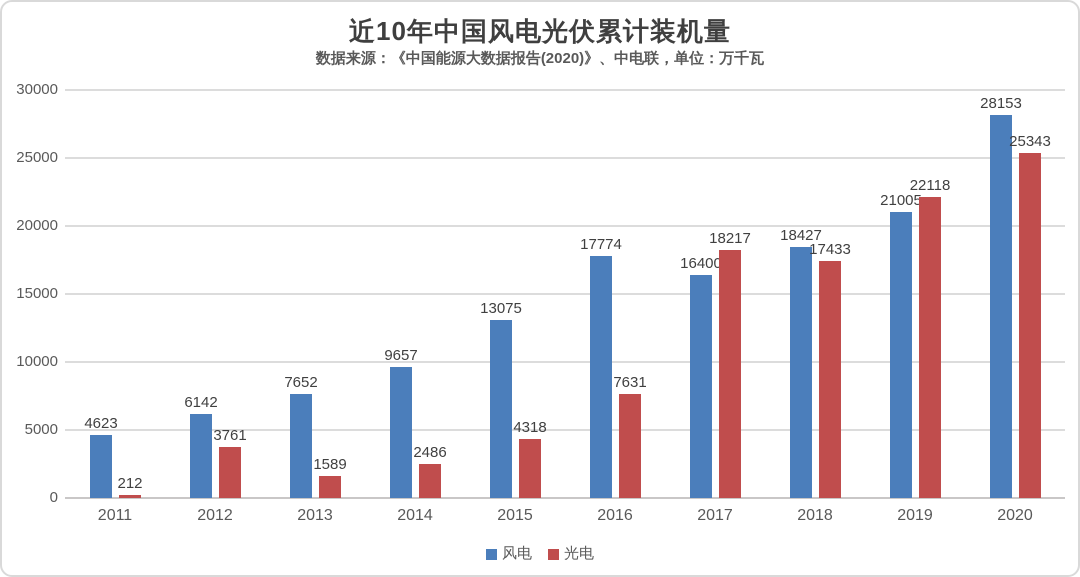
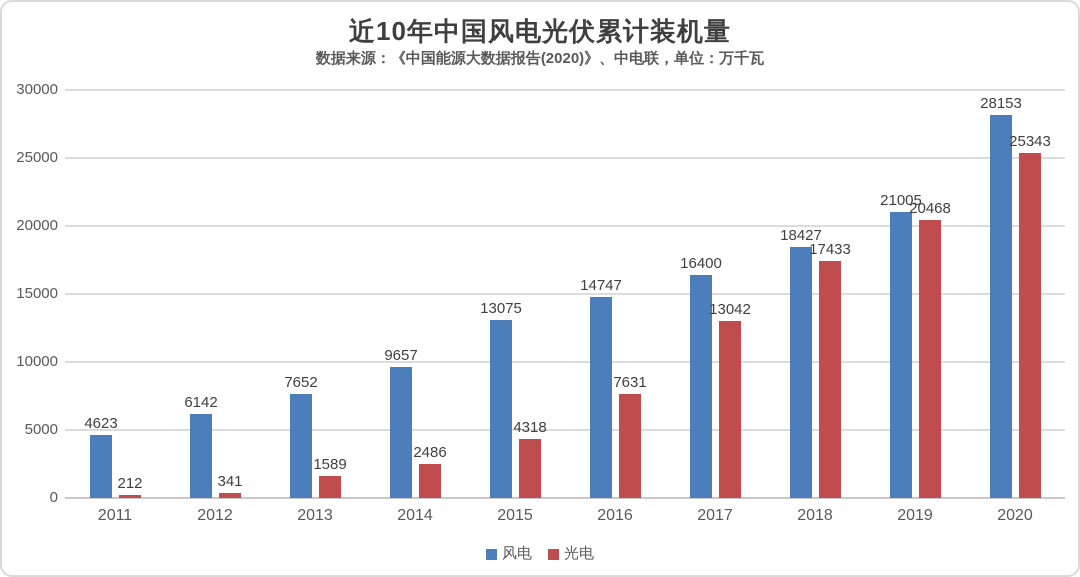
光电/2012: 3761 -> 341
风电/2016: 17774 -> 14747
光电/2017: 18217 -> 13042
光电/2019: 22118 -> 20468
